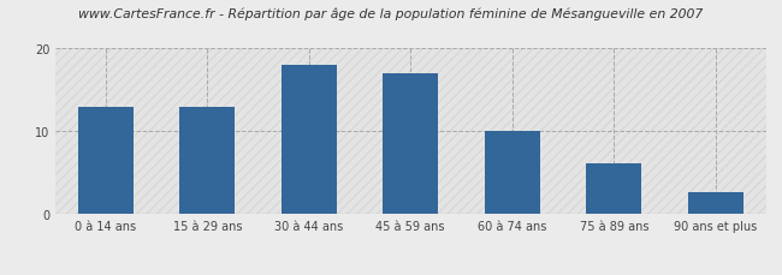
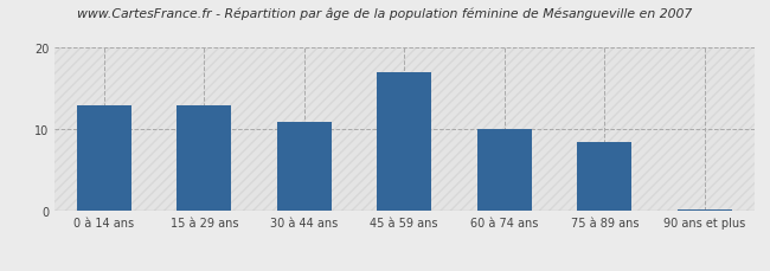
30 à 44 ans: 18.0 -> 11.0
75 à 89 ans: 6.2 -> 8.5
90 ans et plus: 2.6 -> 0.2
